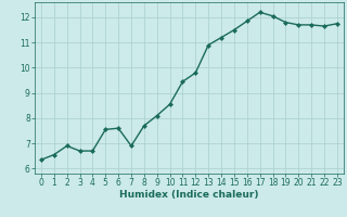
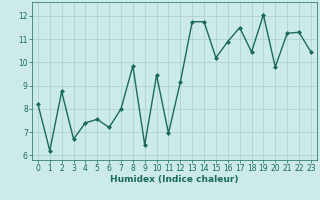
0: 6.35 -> 8.20
1: 6.55 -> 6.20
2: 6.90 -> 8.75
4: 6.70 -> 7.40
6: 7.60 -> 7.20
7: 6.90 -> 8.00
8: 7.70 -> 9.85
9: 8.10 -> 6.45
10: 8.55 -> 9.45
11: 9.45 -> 6.95
12: 9.80 -> 9.15
13: 10.90 -> 11.75
14: 11.20 -> 11.75
15: 11.50 -> 10.20
16: 11.85 -> 10.90
17: 12.20 -> 11.50
18: 12.05 -> 10.45
19: 11.80 -> 12.05
20: 11.70 -> 9.80
21: 11.70 -> 11.25
22: 11.65 -> 11.30
23: 11.75 -> 10.45
